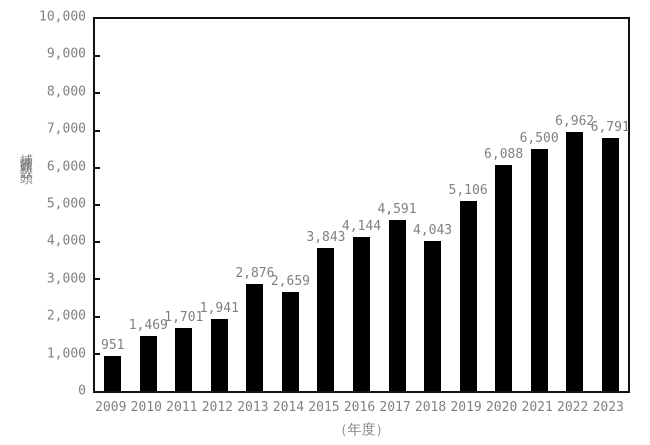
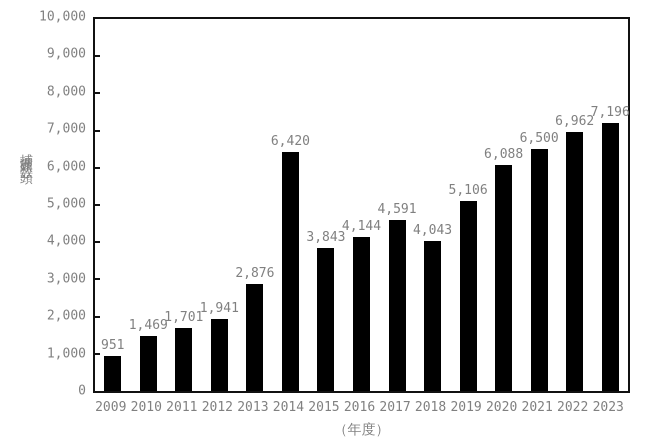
2014: 2,659 -> 6,420
2023: 6,791 -> 7,196
